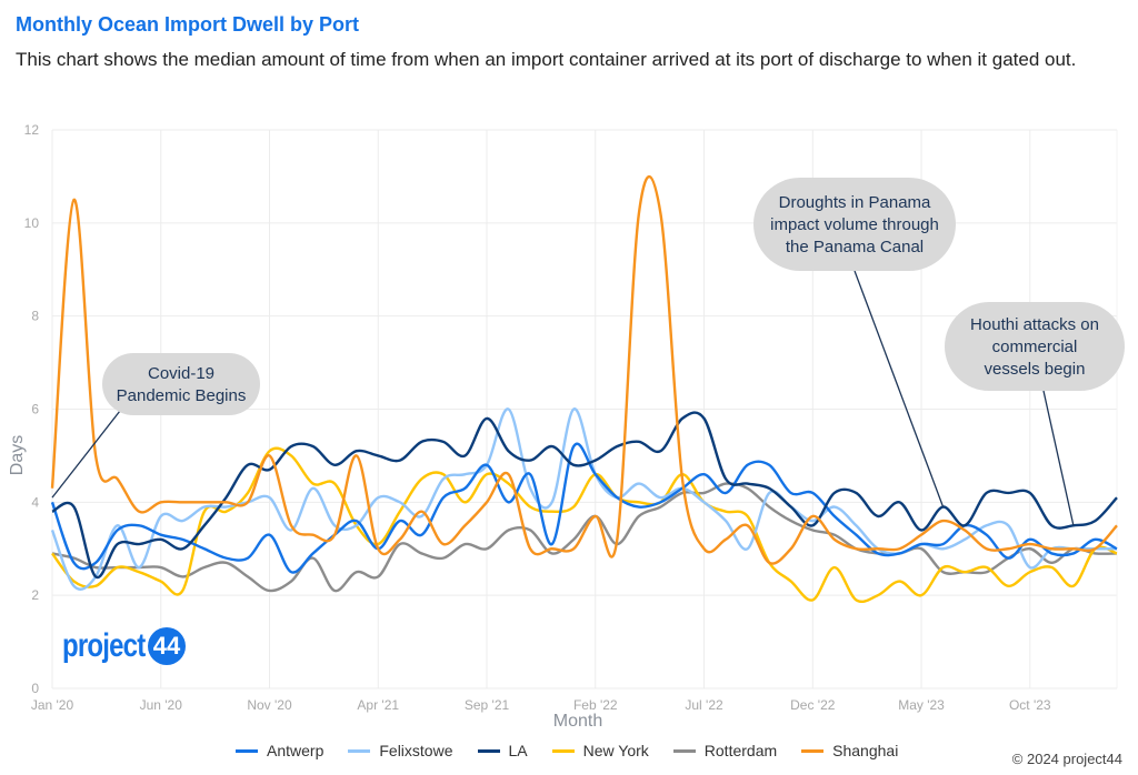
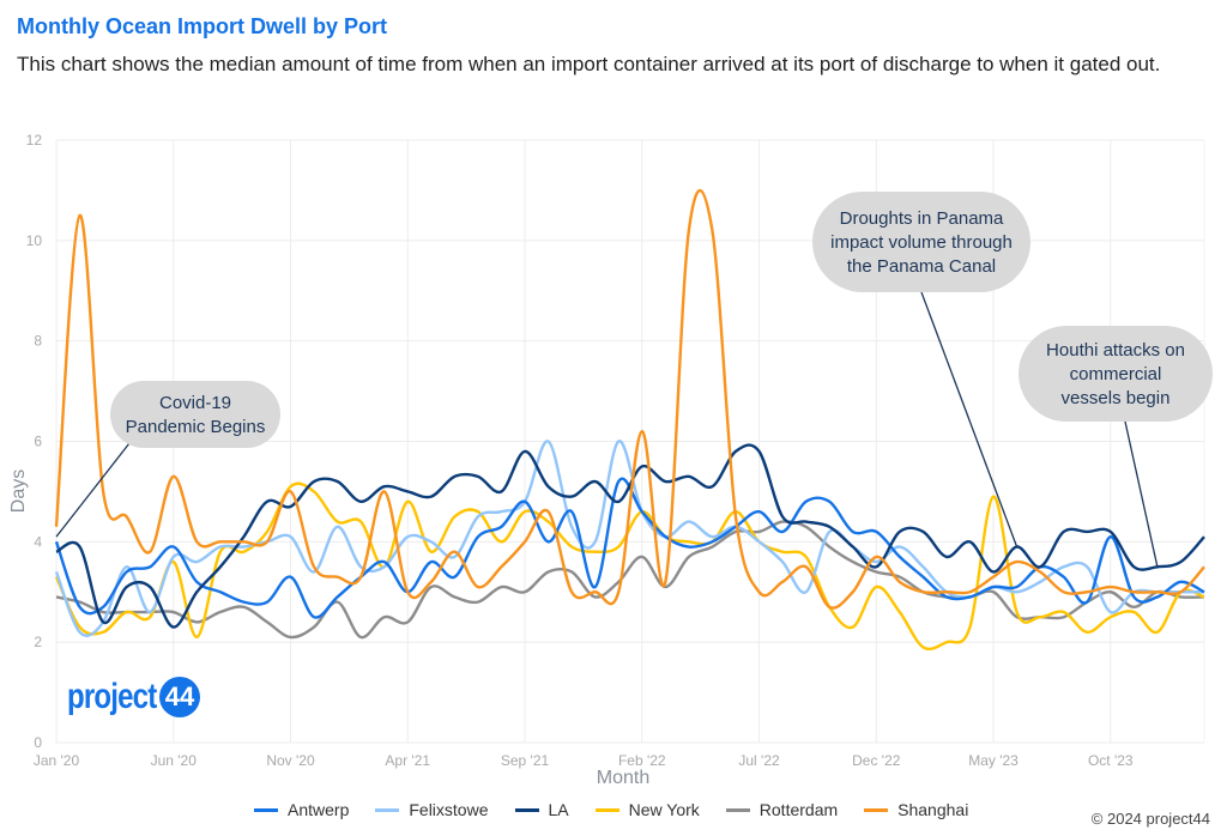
New York/Jan '20: 2.9 -> 3.3
Antwerp/Jun '20: 3.3 -> 3.9
LA/Jun '20: 3.2 -> 2.3
New York/Jun '20: 2.3 -> 3.6
Shanghai/Jun '20: 4.0 -> 5.3
New York/Apr '21: 3.1 -> 4.8
LA/Feb '22: 4.9 -> 5.5
Shanghai/Feb '22: 3.7 -> 6.2
New York/Dec '22: 1.9 -> 3.1
New York/May '23: 2.0 -> 4.9
Antwerp/Oct '23: 3.2 -> 4.1
